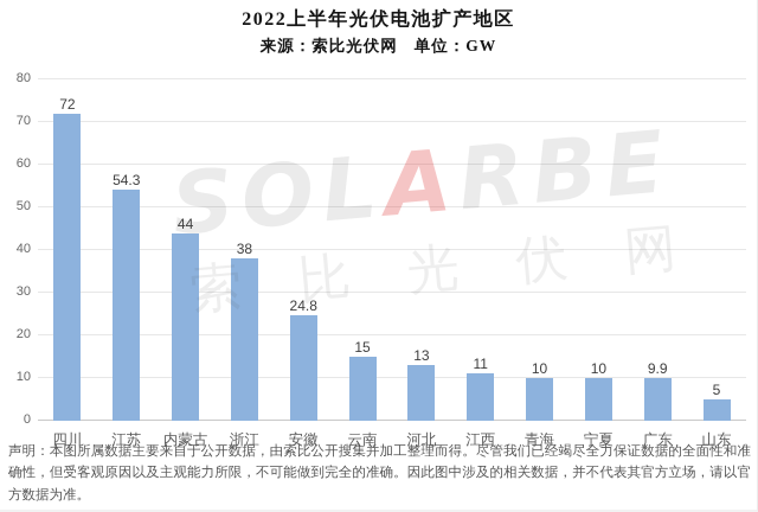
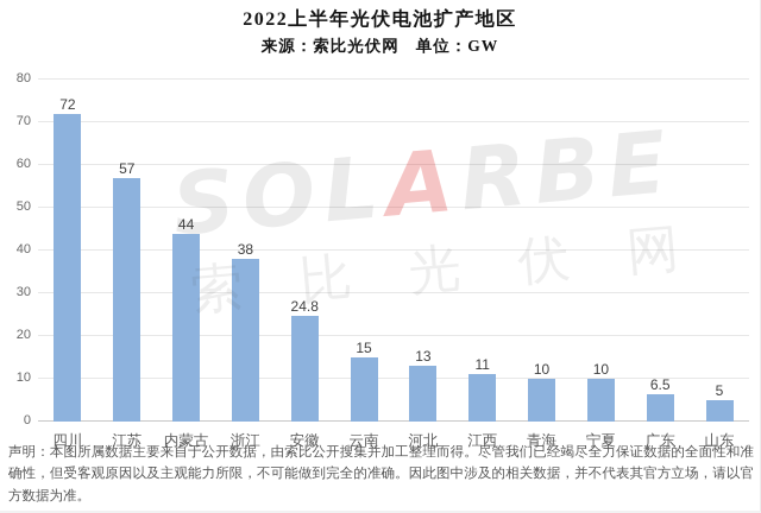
江苏: 54.3 -> 57
广东: 9.9 -> 6.5
